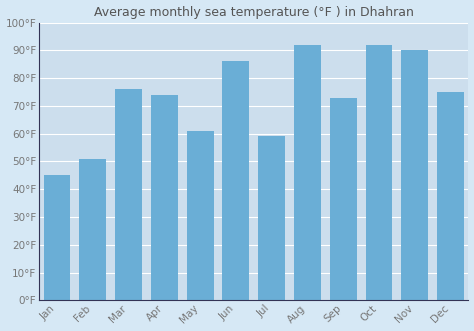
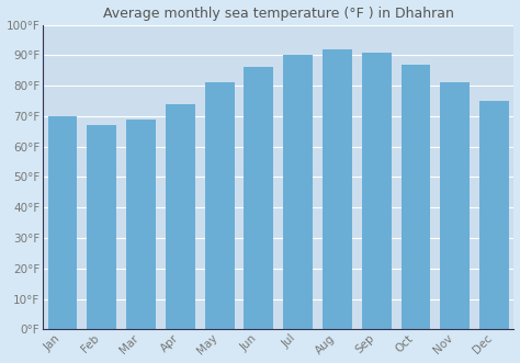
Jan: 45°F -> 70°F
Feb: 51°F -> 67°F
Mar: 76°F -> 69°F
May: 61°F -> 81°F
Jul: 59°F -> 90°F
Sep: 73°F -> 91°F
Oct: 92°F -> 87°F
Nov: 90°F -> 81°F
